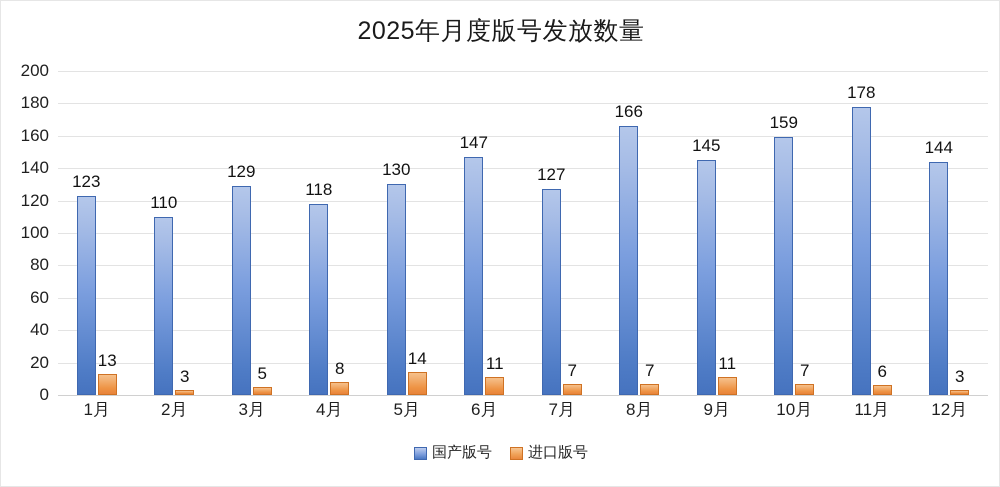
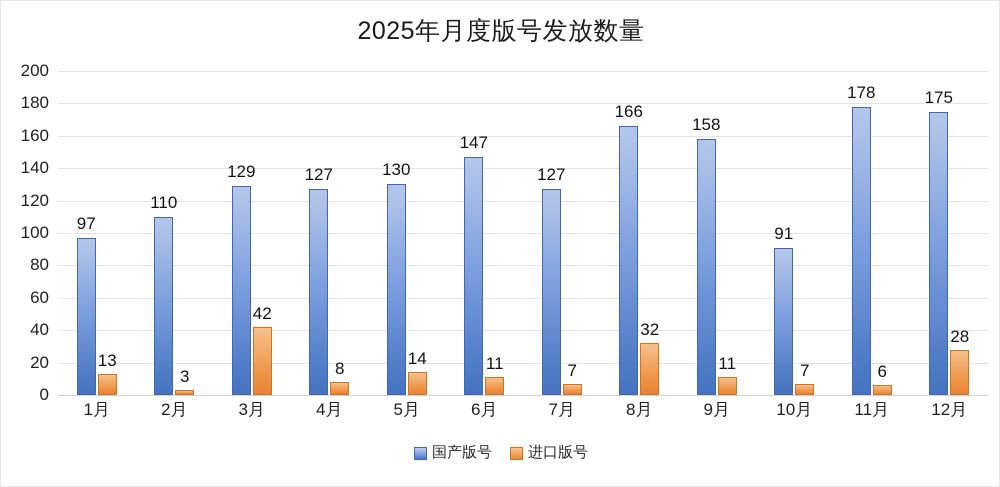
国产版号/1月: 123 -> 97
进口版号/3月: 5 -> 42
国产版号/4月: 118 -> 127
进口版号/8月: 7 -> 32
国产版号/9月: 145 -> 158
国产版号/10月: 159 -> 91
国产版号/12月: 144 -> 175
进口版号/12月: 3 -> 28
